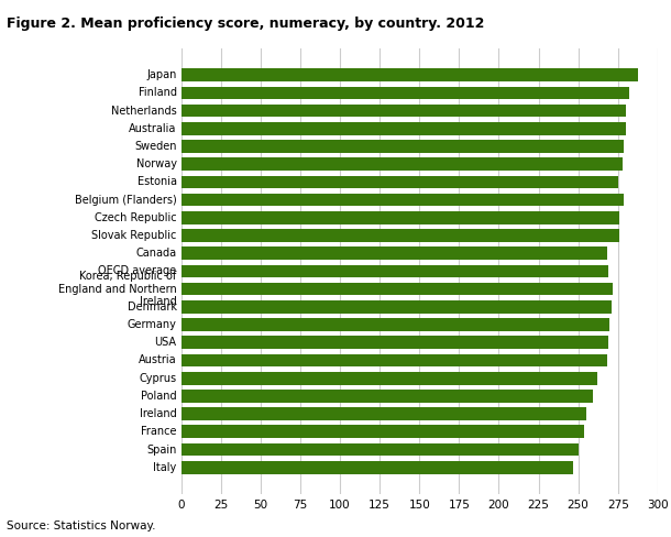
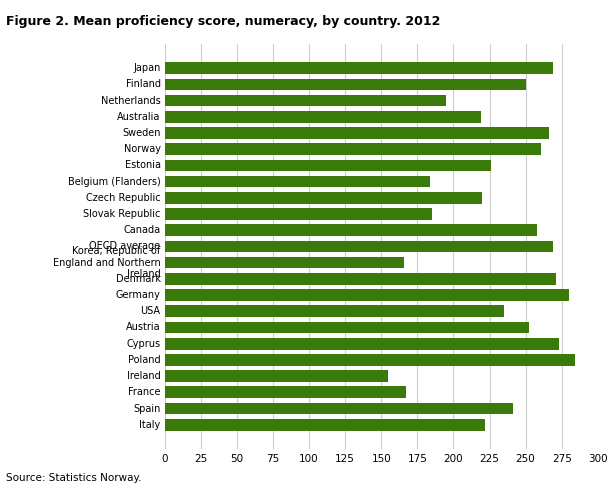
Japan: 288 -> 269
Finland: 282 -> 250
Netherlands: 280 -> 195
Australia: 280 -> 219
Sweden: 279 -> 266
Norway: 278 -> 261
Estonia: 275 -> 226
Belgium (Flanders): 279 -> 184
Czech Republic: 276 -> 220
Slovak Republic: 276 -> 185
Canada: 268 -> 258
Korea, Republic of England and Northern Ireland: 272 -> 166
Germany: 270 -> 280
USA: 269 -> 235
Austria: 268 -> 252
Cyprus: 262 -> 273
Poland: 259 -> 284
Ireland: 255 -> 155
France: 254 -> 167
Spain: 250 -> 241
Italy: 247 -> 222
